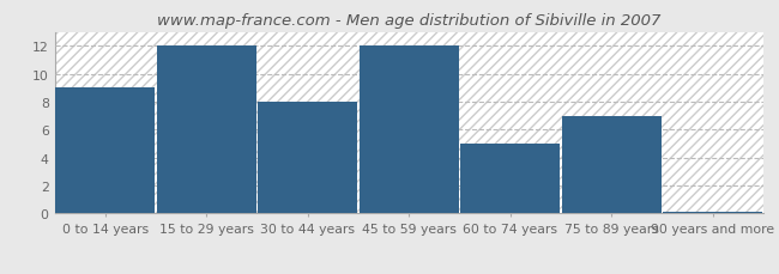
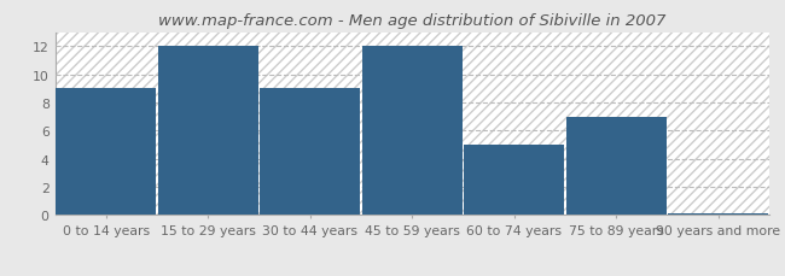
30 to 44 years: 8.0 -> 9.0
